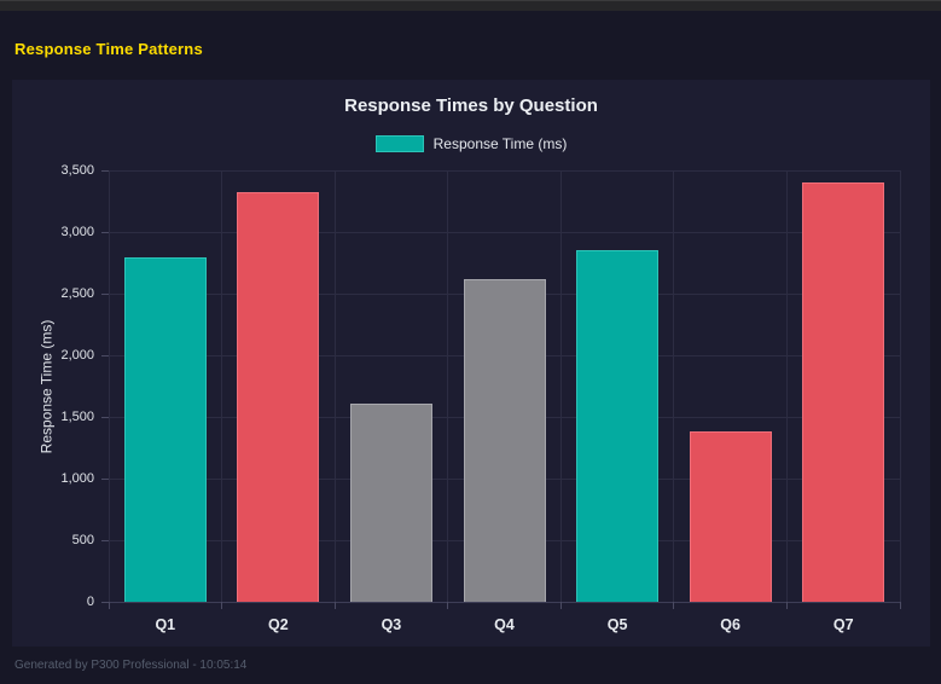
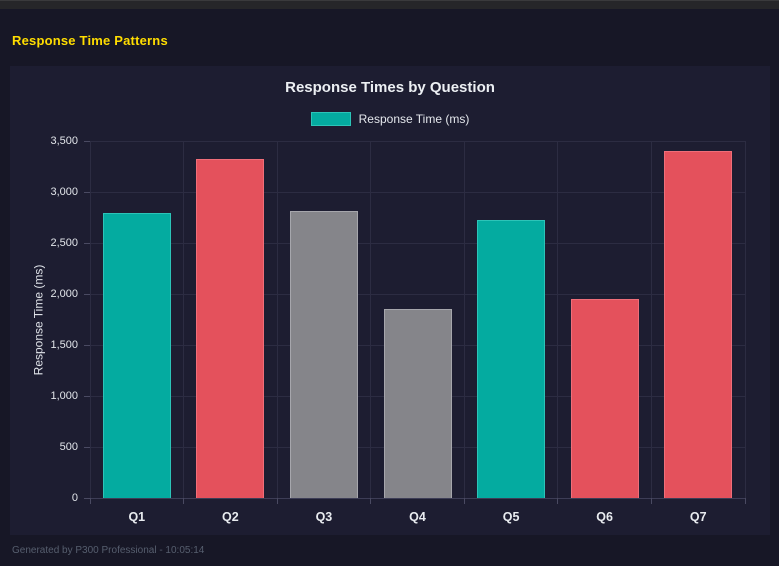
Q3: 1610 -> 2810
Q4: 2620 -> 1850
Q5: 2850 -> 2730
Q6: 1380 -> 1950
